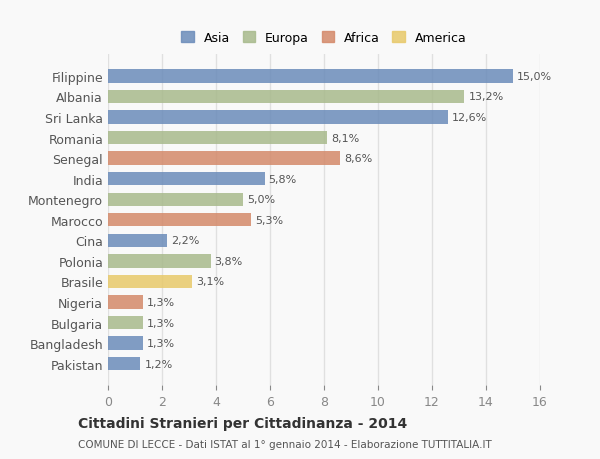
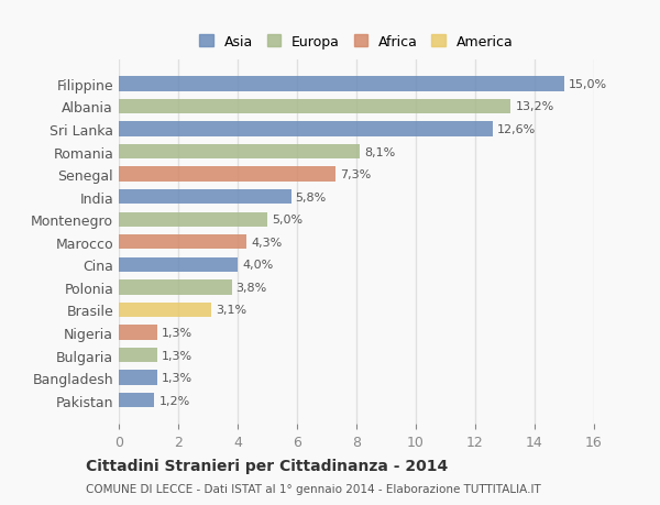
Senegal: 8,6% -> 7,3%
Marocco: 5,3% -> 4,3%
Cina: 2,2% -> 4,0%
